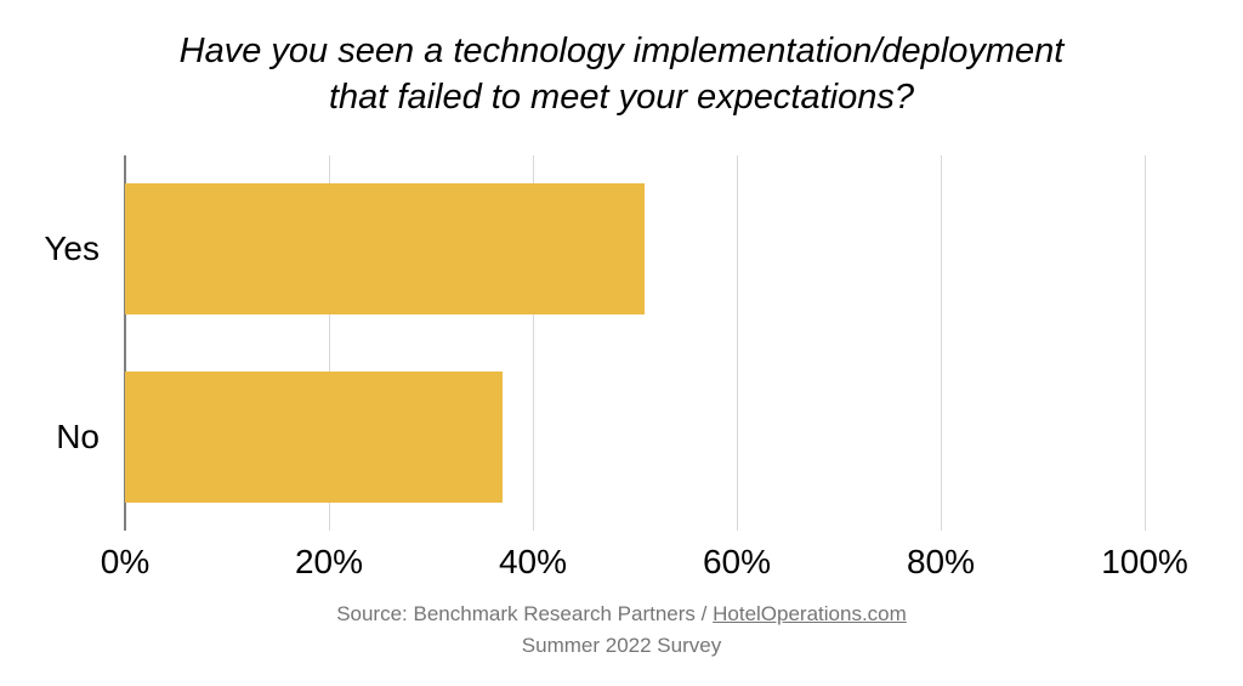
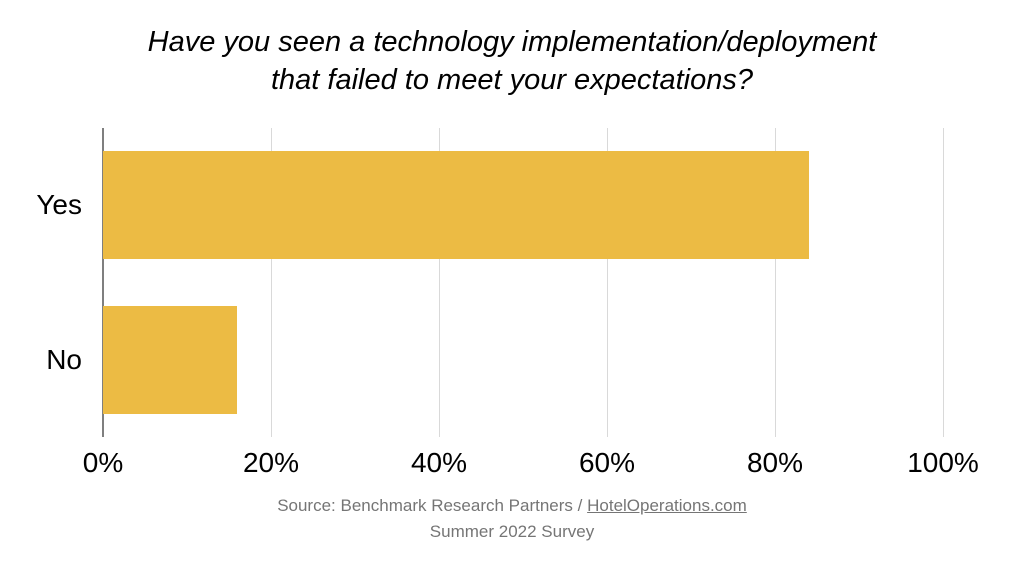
Yes: 51% -> 84%
No: 37% -> 16%
